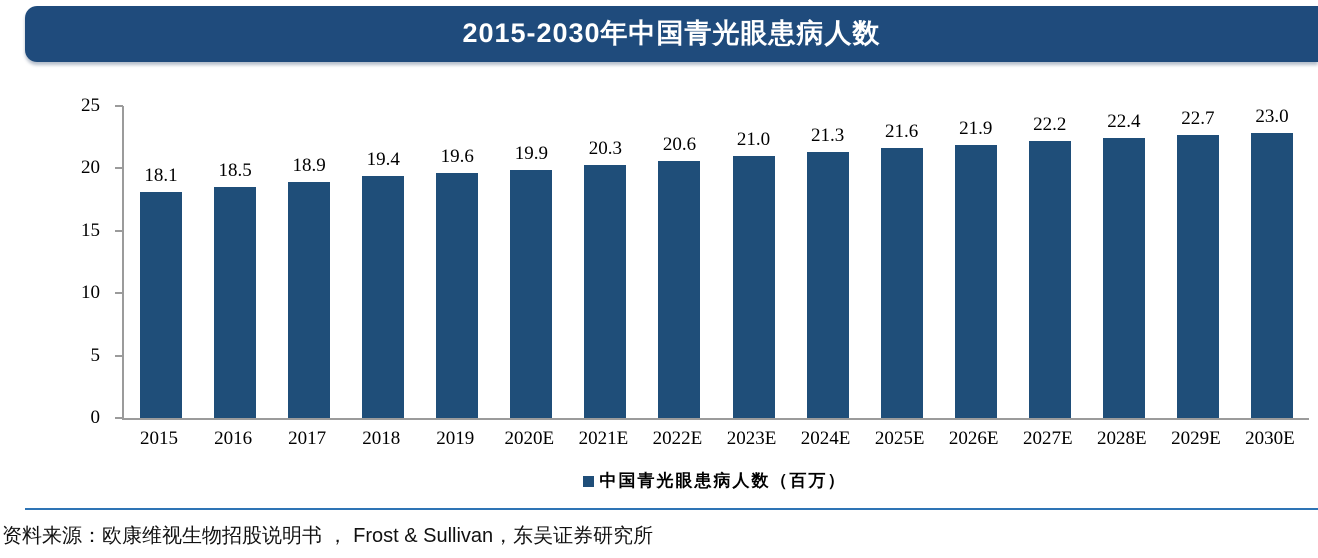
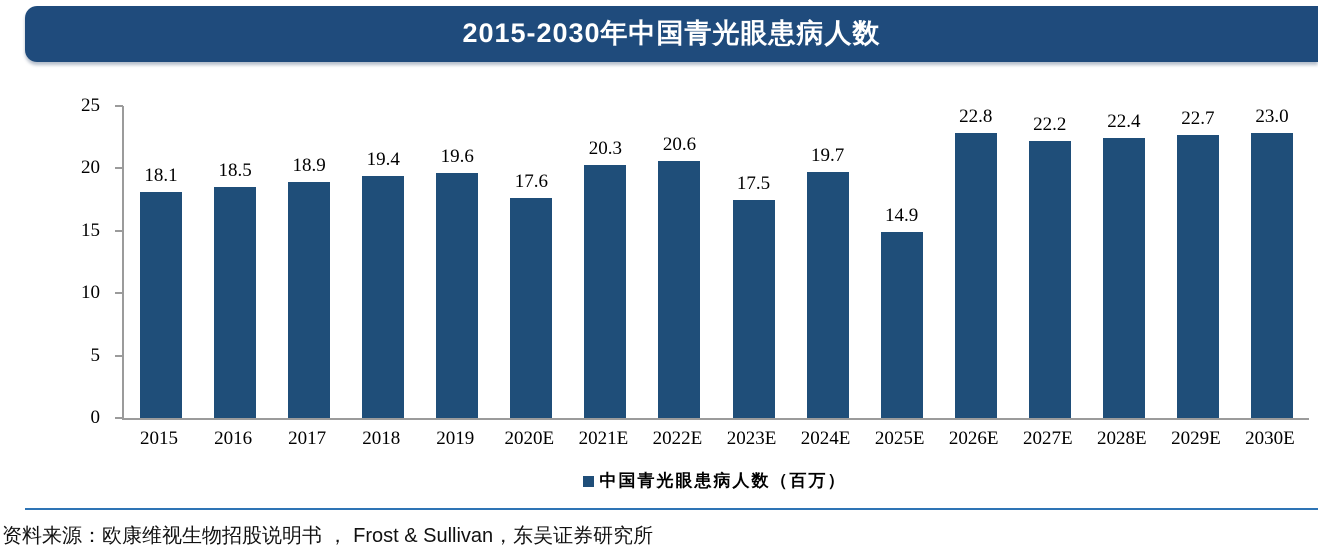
2020E: 19.9 -> 17.6
2023E: 21.0 -> 17.5
2024E: 21.3 -> 19.7
2025E: 21.6 -> 14.9
2026E: 21.9 -> 22.8
